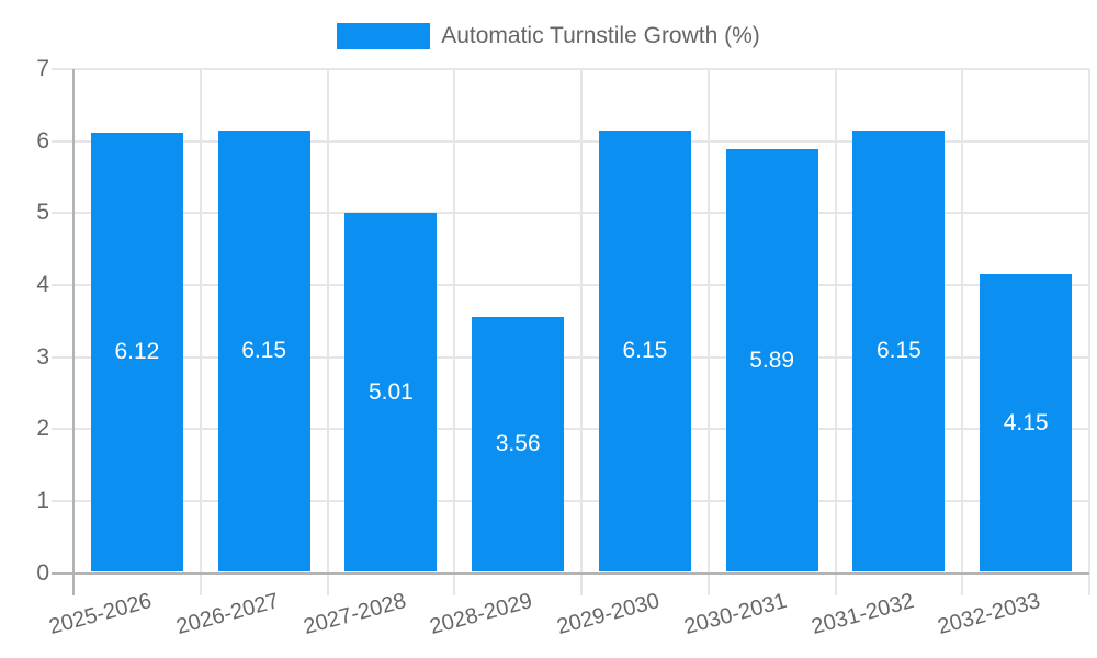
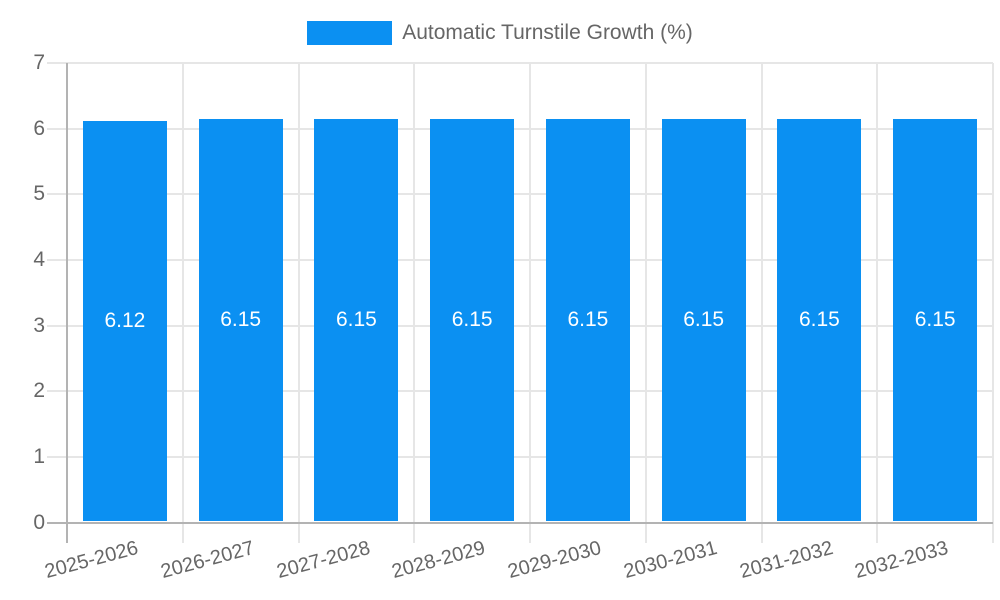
2027-2028: 5.01 -> 6.15
2028-2029: 3.56 -> 6.15
2030-2031: 5.89 -> 6.15
2032-2033: 4.15 -> 6.15
